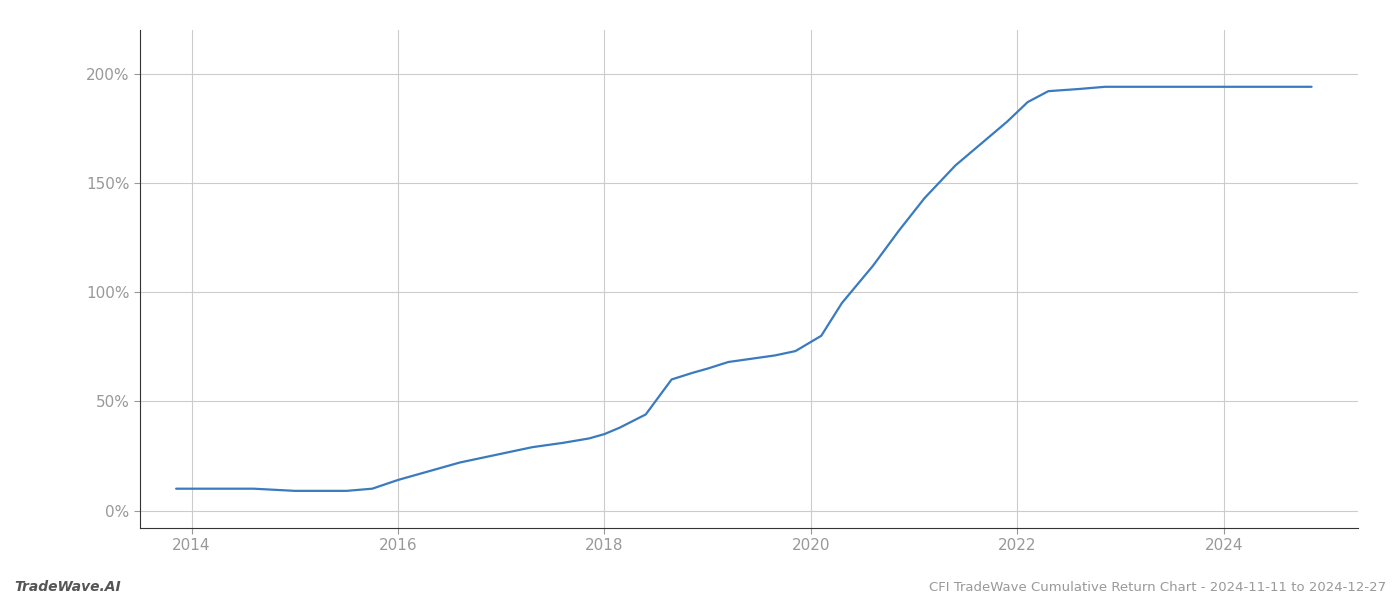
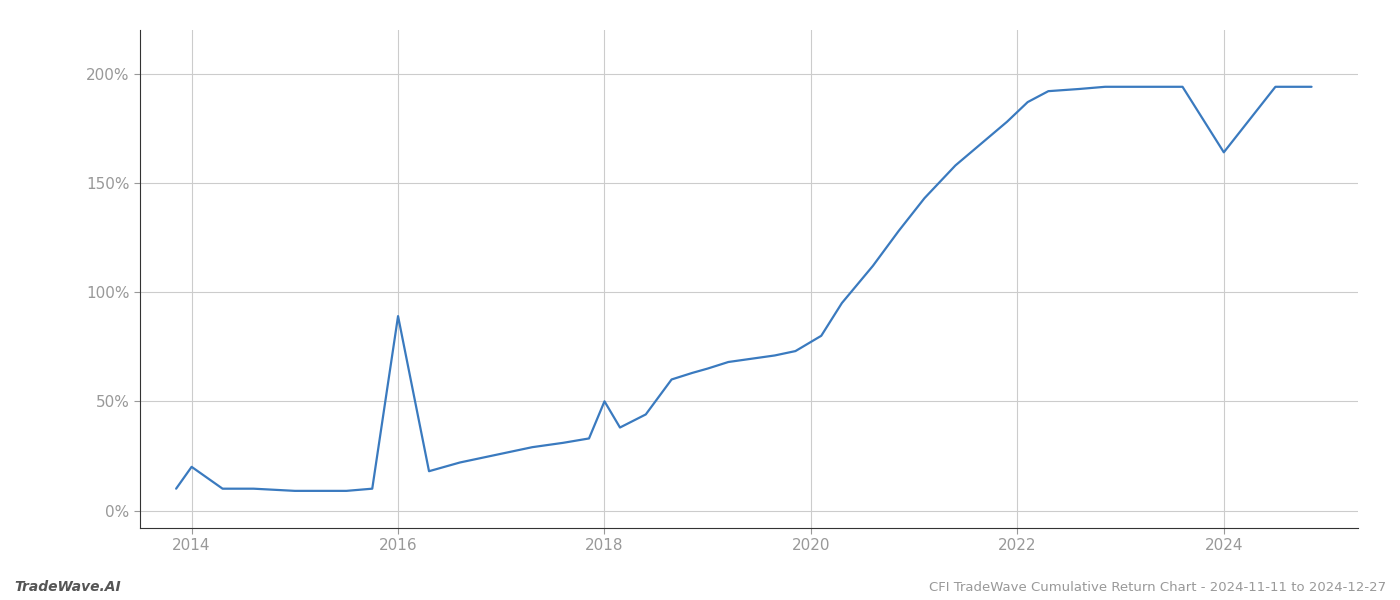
2014: 10% -> 20%
2016: 14% -> 89%
2018: 35% -> 50%
2024: 194% -> 164%
